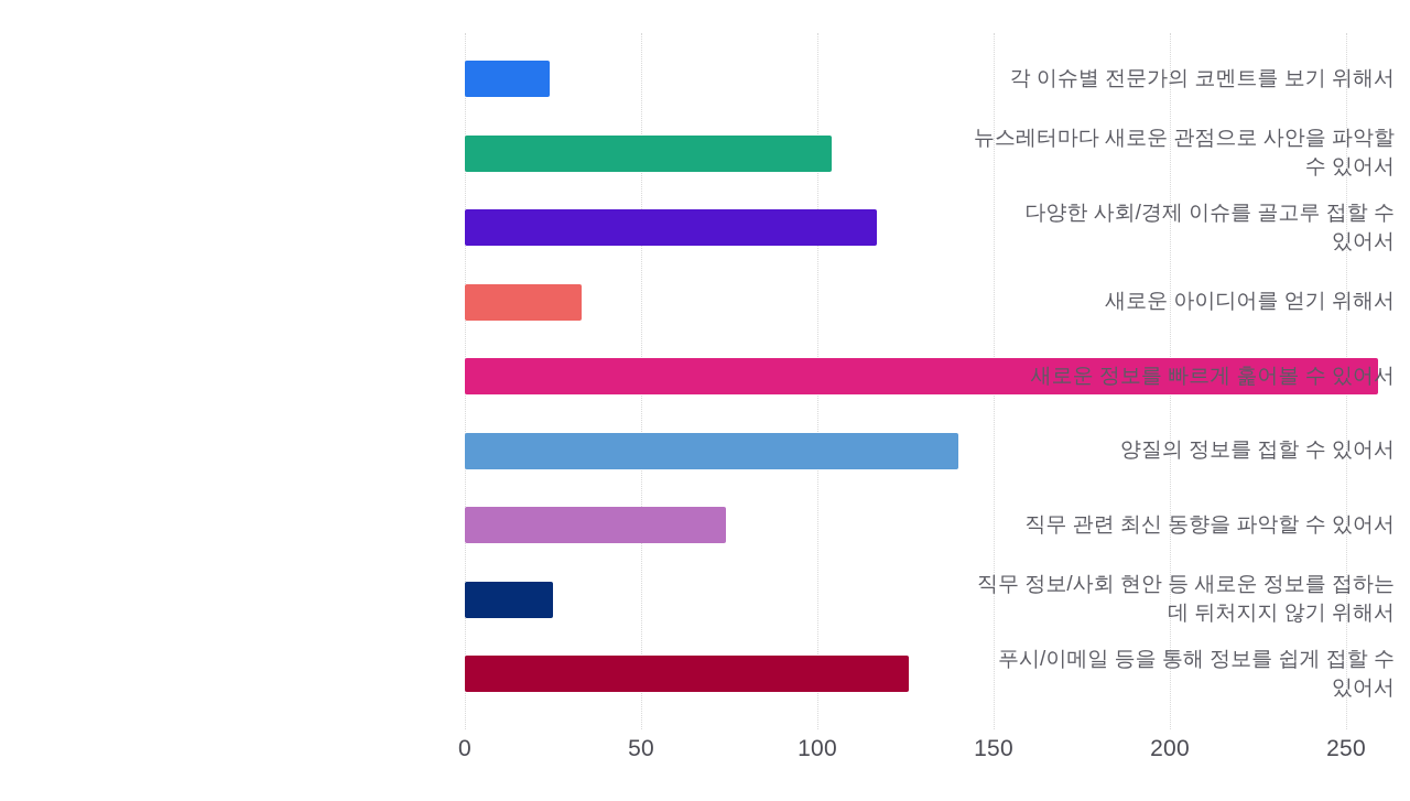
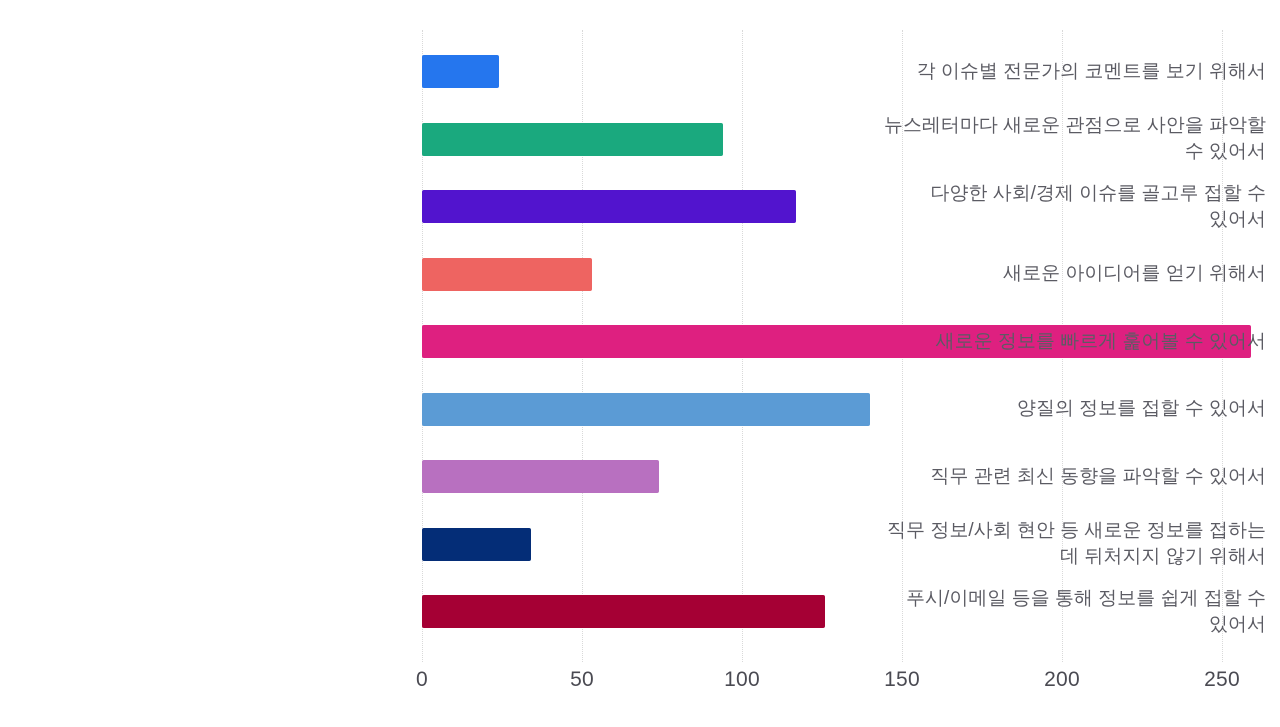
뉴스레터마다 새로운 관점으로 사안을 파악할 수 있어서: 104 -> 94
새로운 아이디어를 얻기 위해서: 33 -> 53
직무 정보/사회 현안 등 새로운 정보를 접하는 데 뒤처지지 않기 위해서: 25 -> 34
